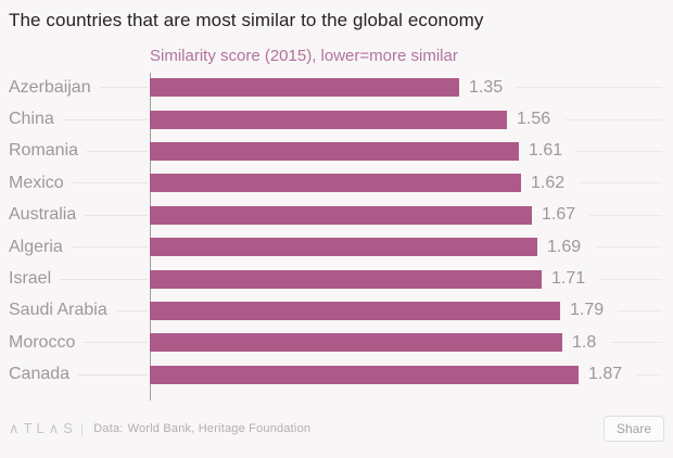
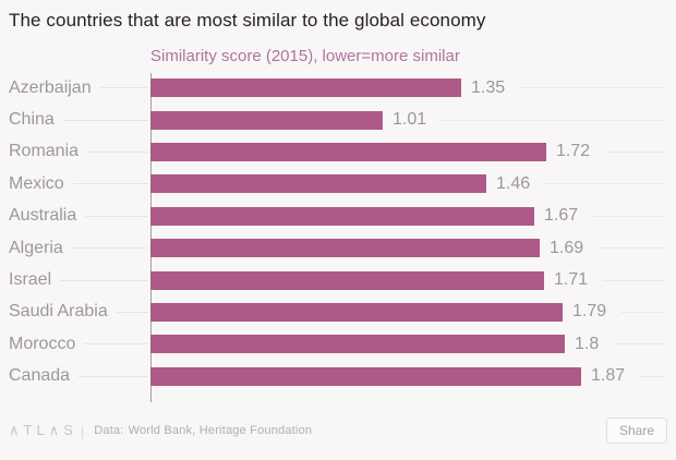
China: 1.56 -> 1.01
Romania: 1.61 -> 1.72
Mexico: 1.62 -> 1.46
